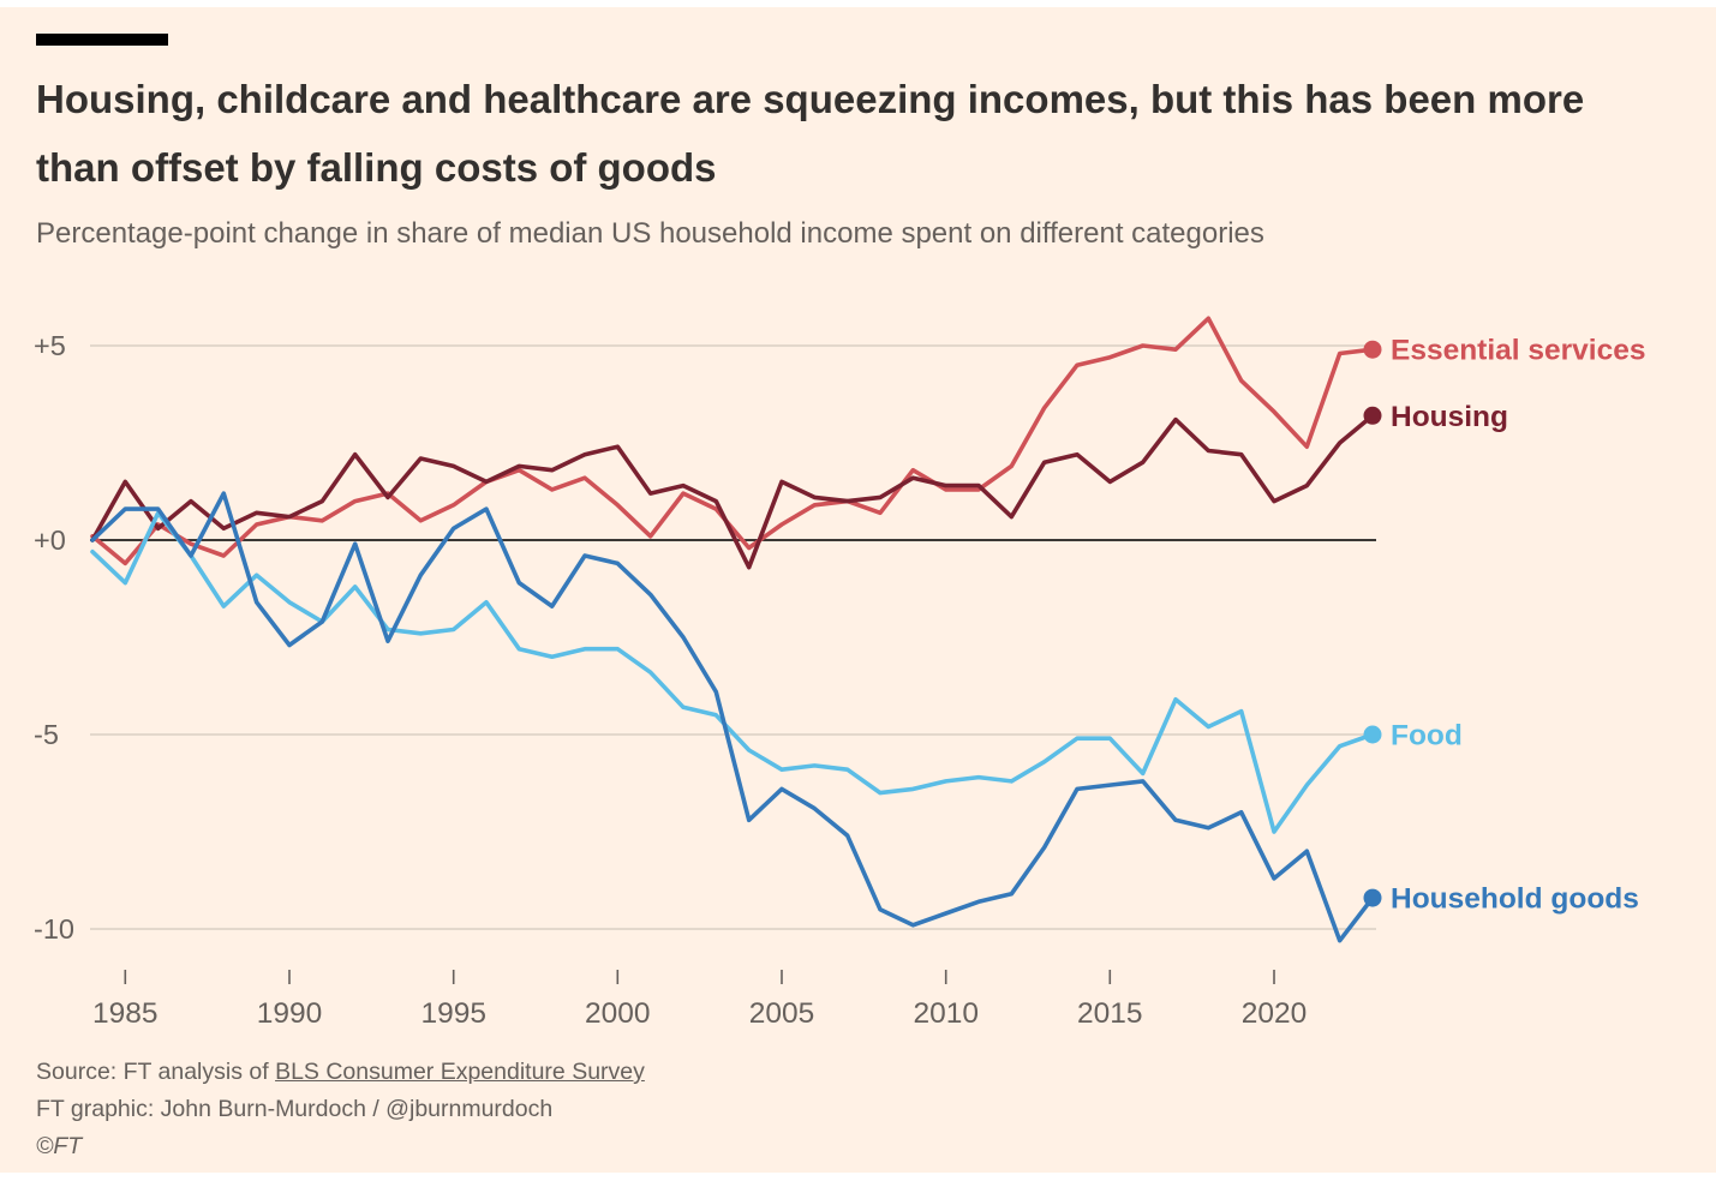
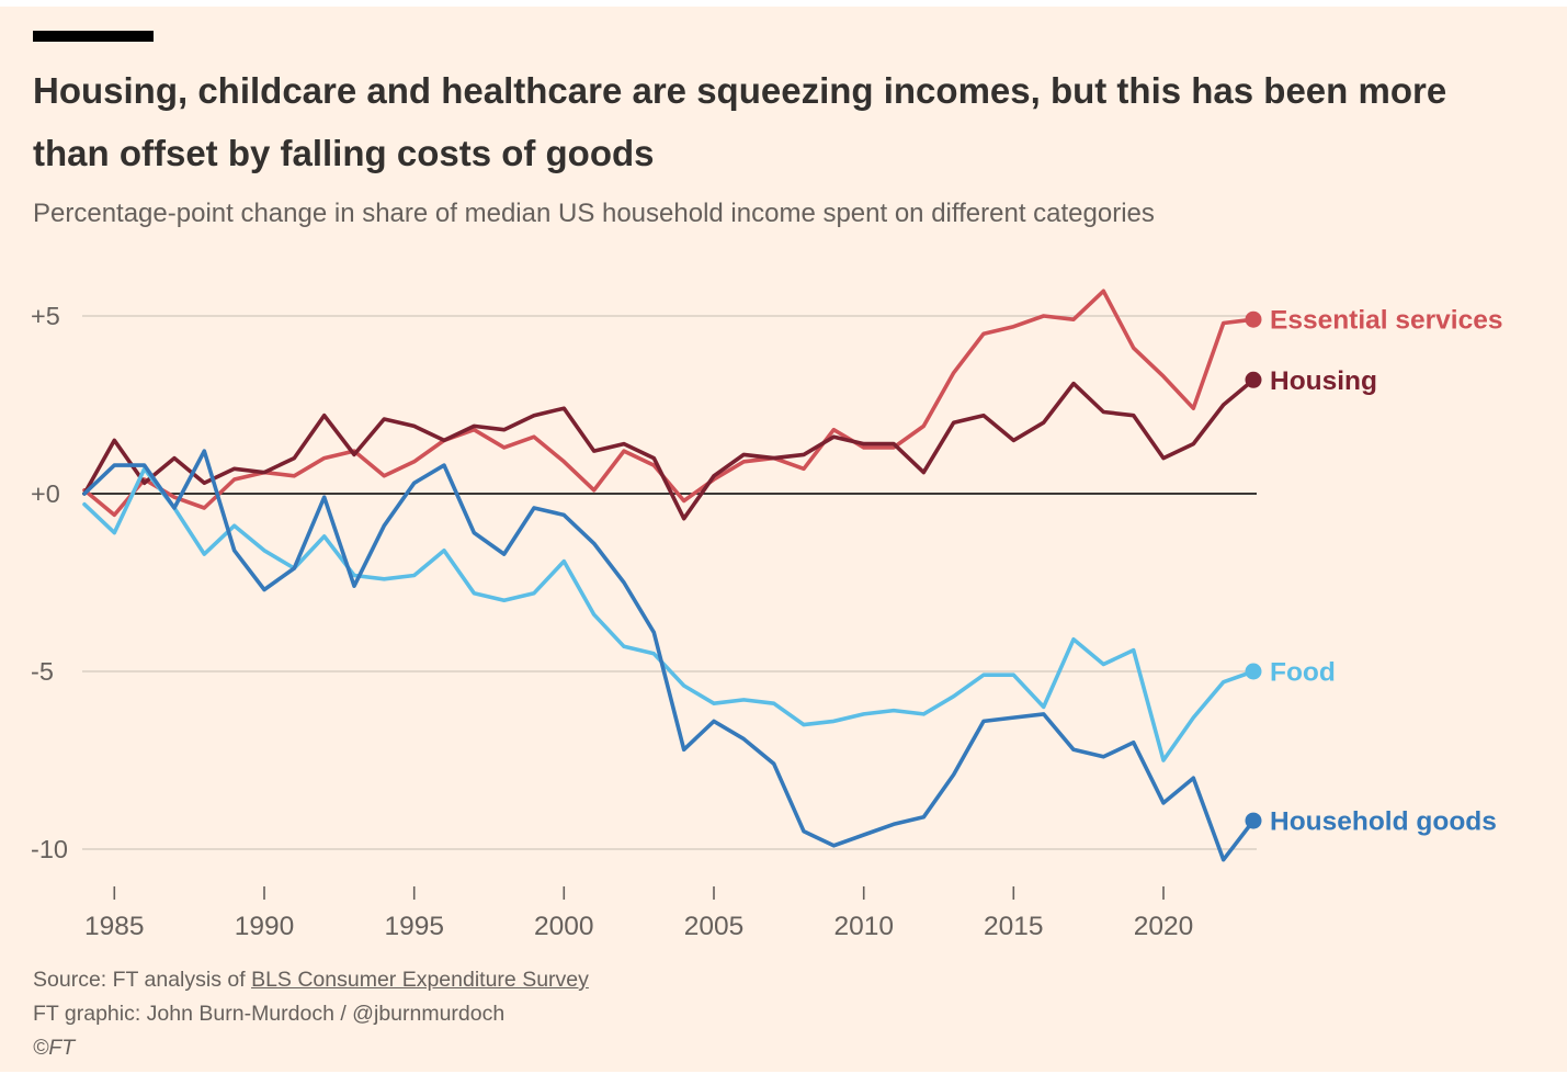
Food/2000: -2.8 -> -1.9
Housing/2005: 1.5 -> 0.5
